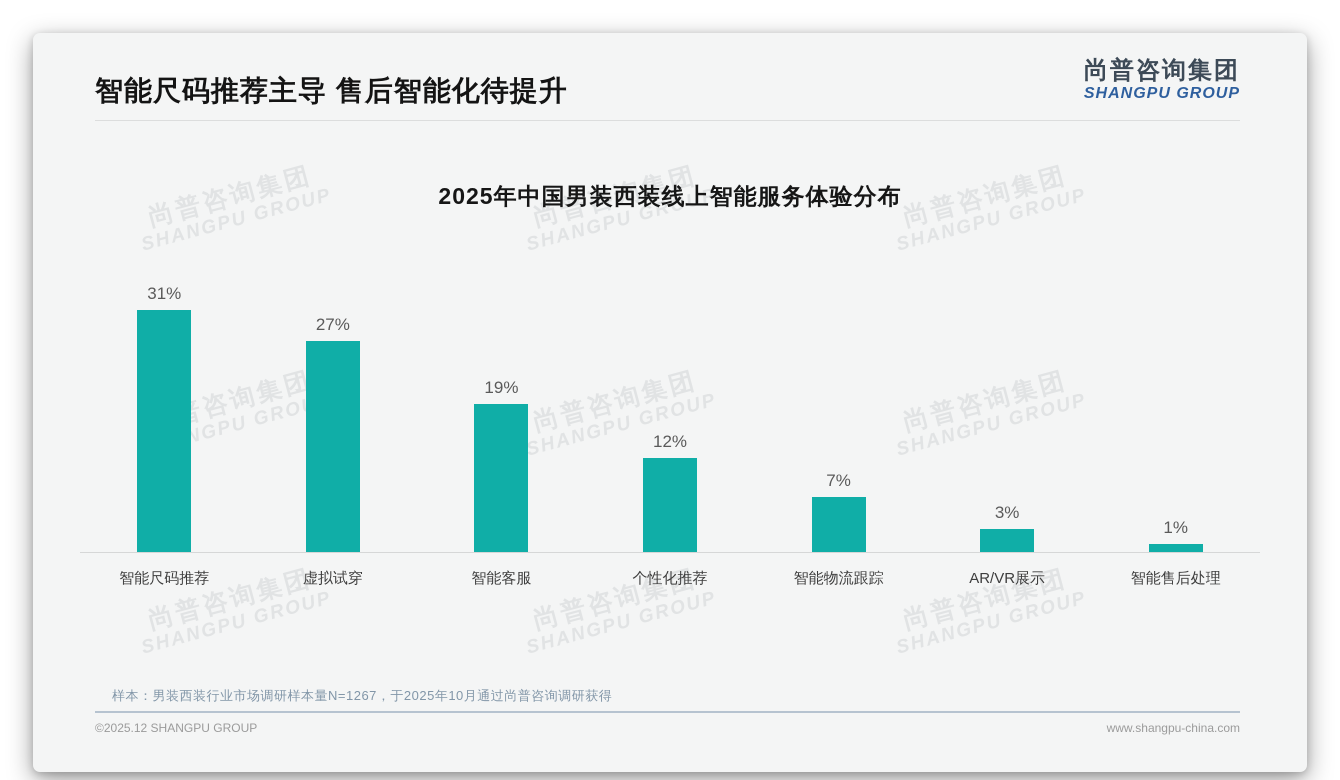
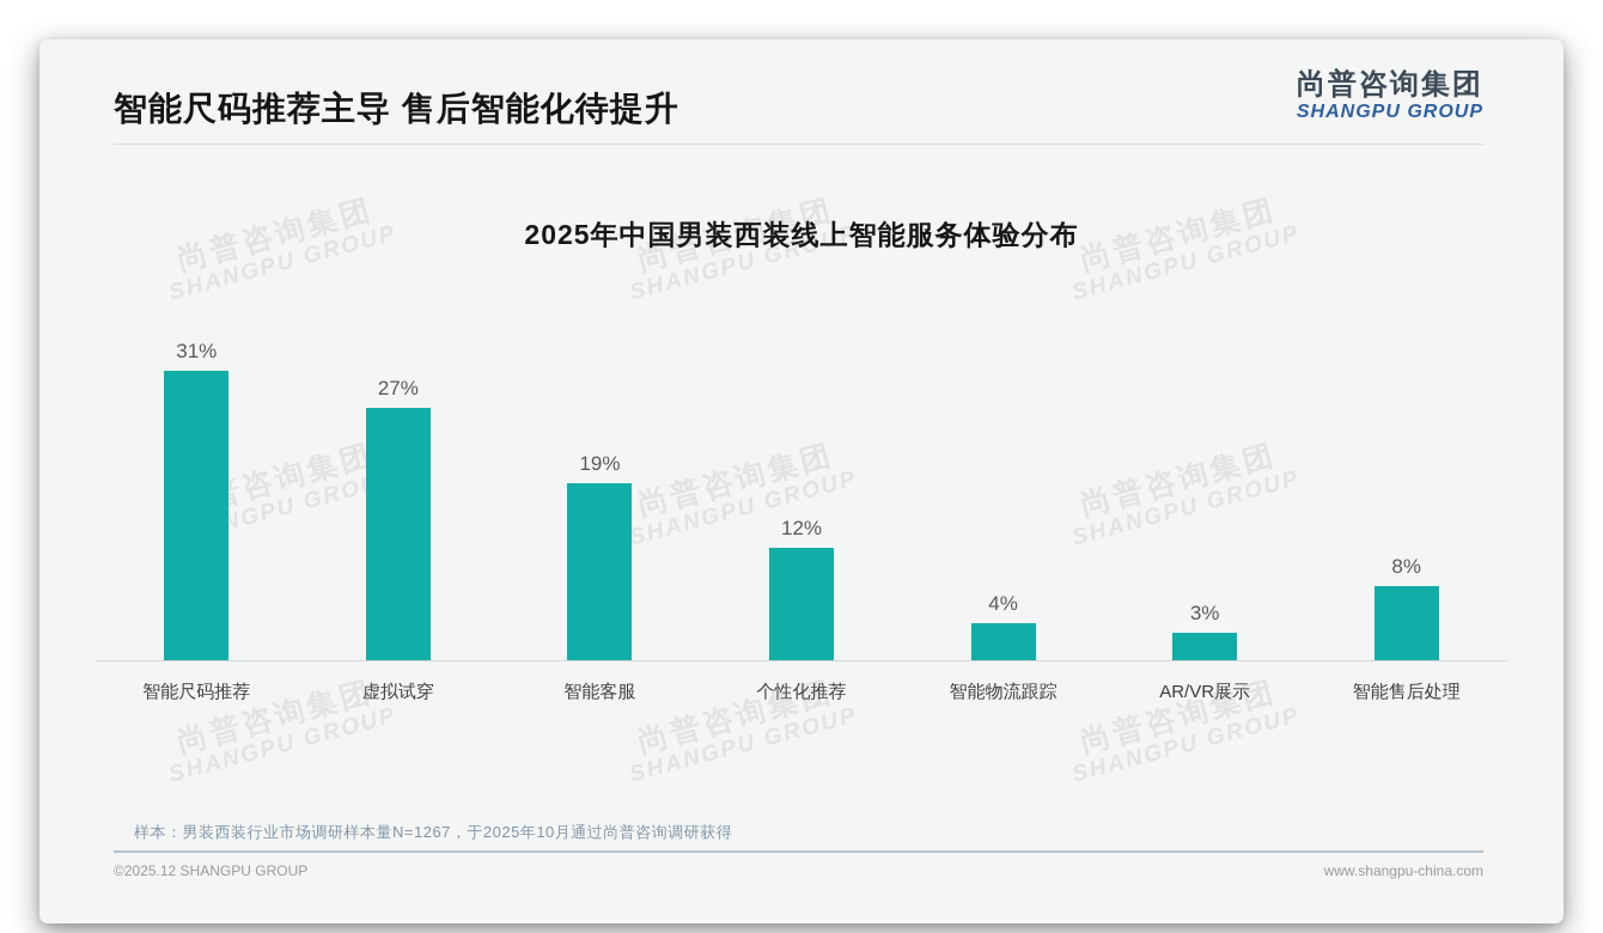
智能物流跟踪: 7% -> 4%
智能售后处理: 1% -> 8%
